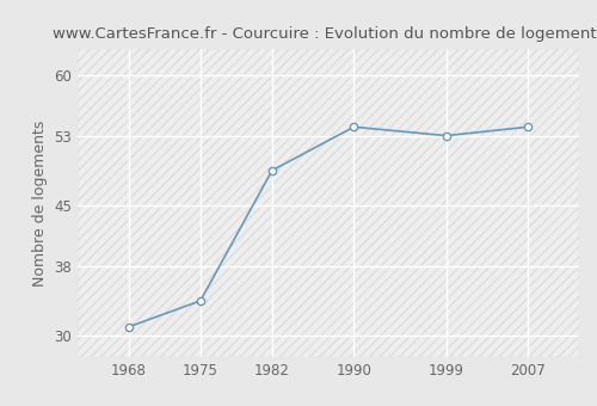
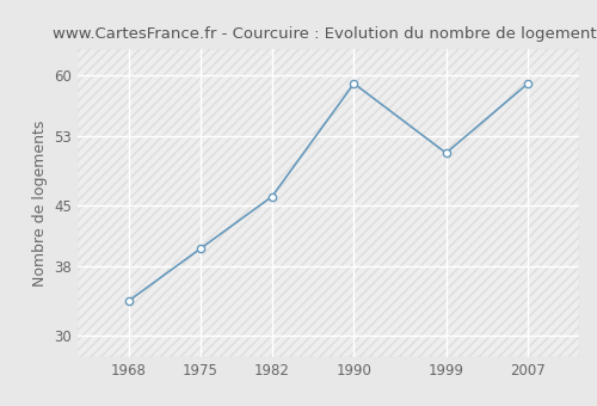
1968: 31 -> 34
1975: 34 -> 40
1982: 49 -> 46
1990: 54 -> 59
1999: 53 -> 51
2007: 54 -> 59
